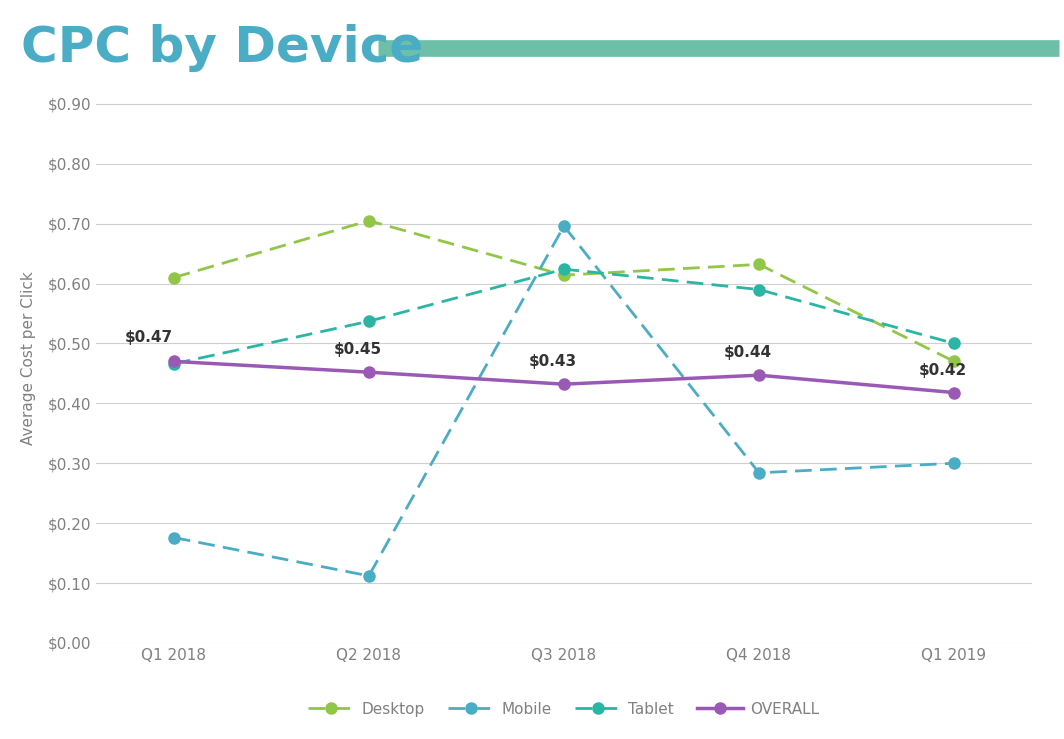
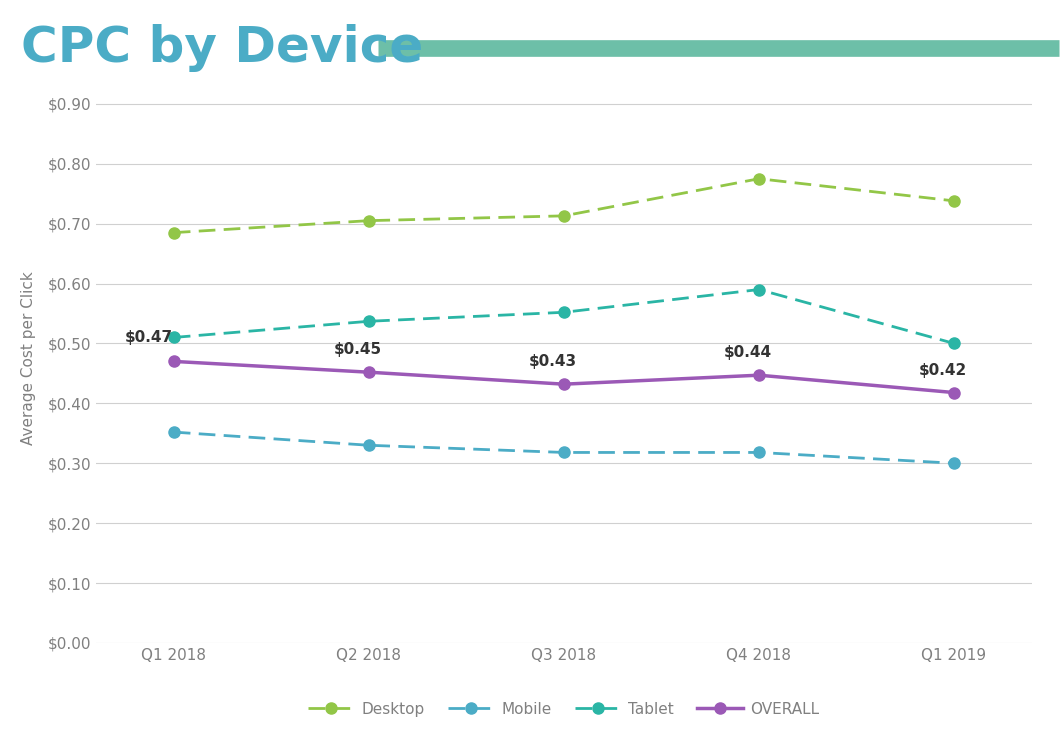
Desktop/Q1 2018: $0.610 -> $0.685
Mobile/Q1 2018: $0.176 -> $0.352
Tablet/Q1 2018: $0.466 -> $0.510
Mobile/Q2 2018: $0.112 -> $0.330
Desktop/Q3 2018: $0.614 -> $0.713
Mobile/Q3 2018: $0.696 -> $0.318
Tablet/Q3 2018: $0.624 -> $0.552
Desktop/Q4 2018: $0.632 -> $0.775
Mobile/Q4 2018: $0.284 -> $0.318
Desktop/Q1 2019: $0.470 -> $0.738
